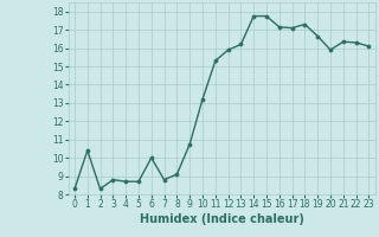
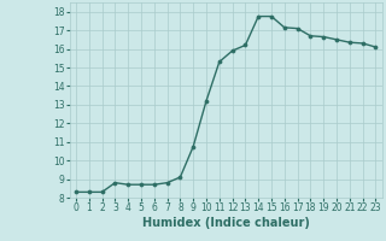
1: 10.4 -> 8.3
6: 10.0 -> 8.7
18: 17.3 -> 16.7
20: 15.9 -> 16.5
